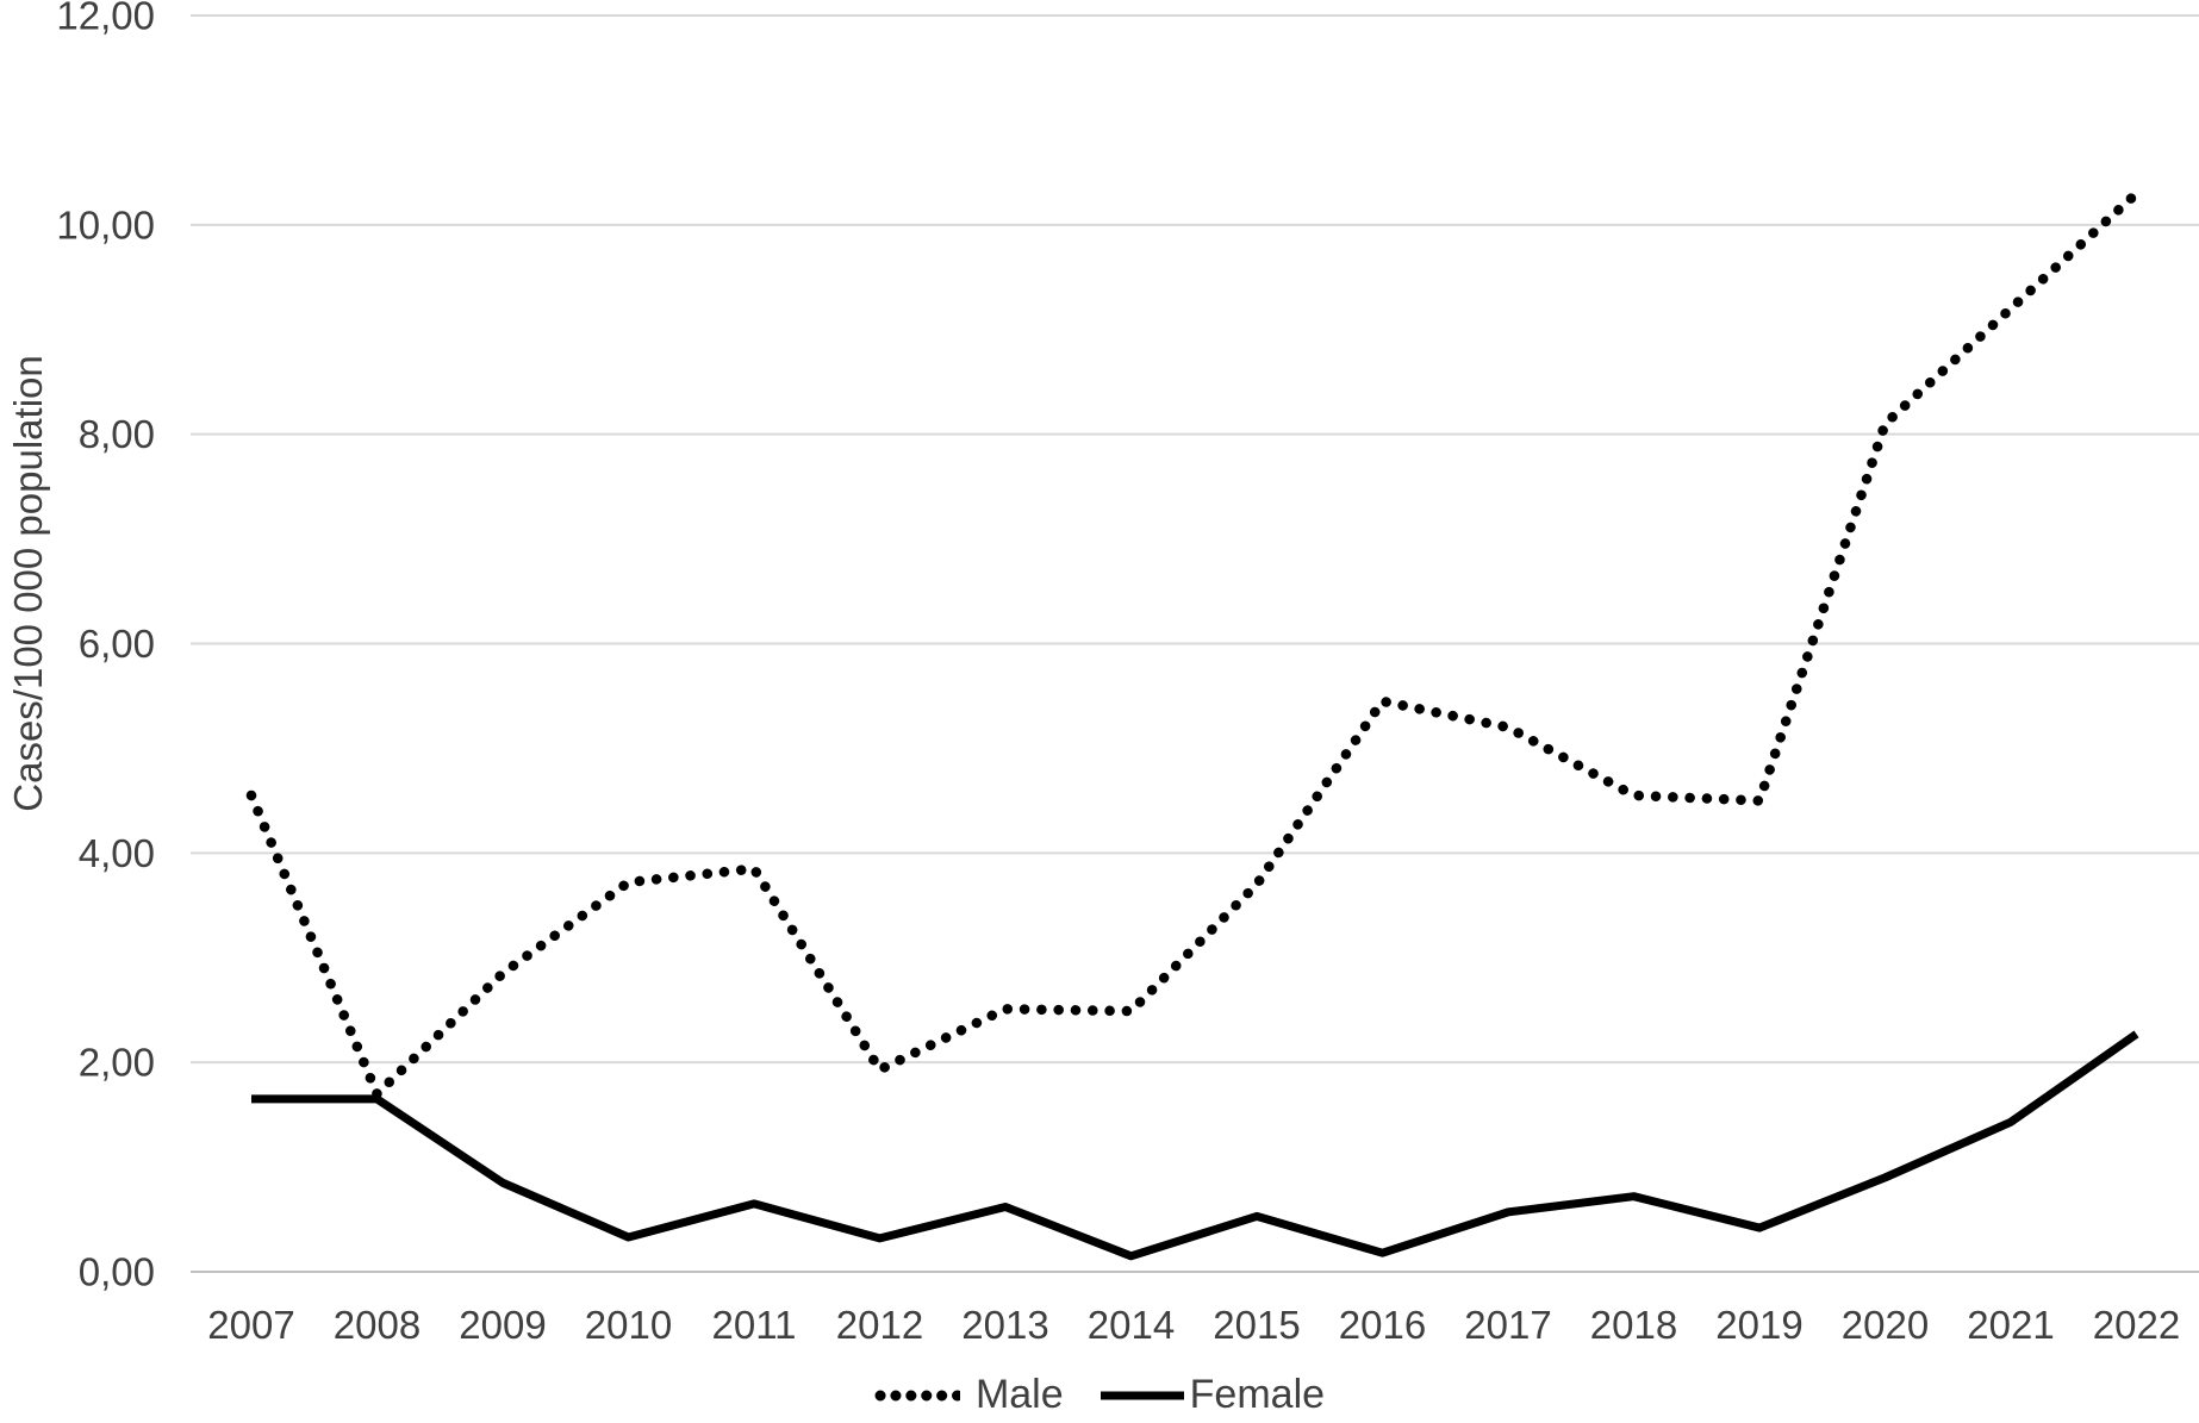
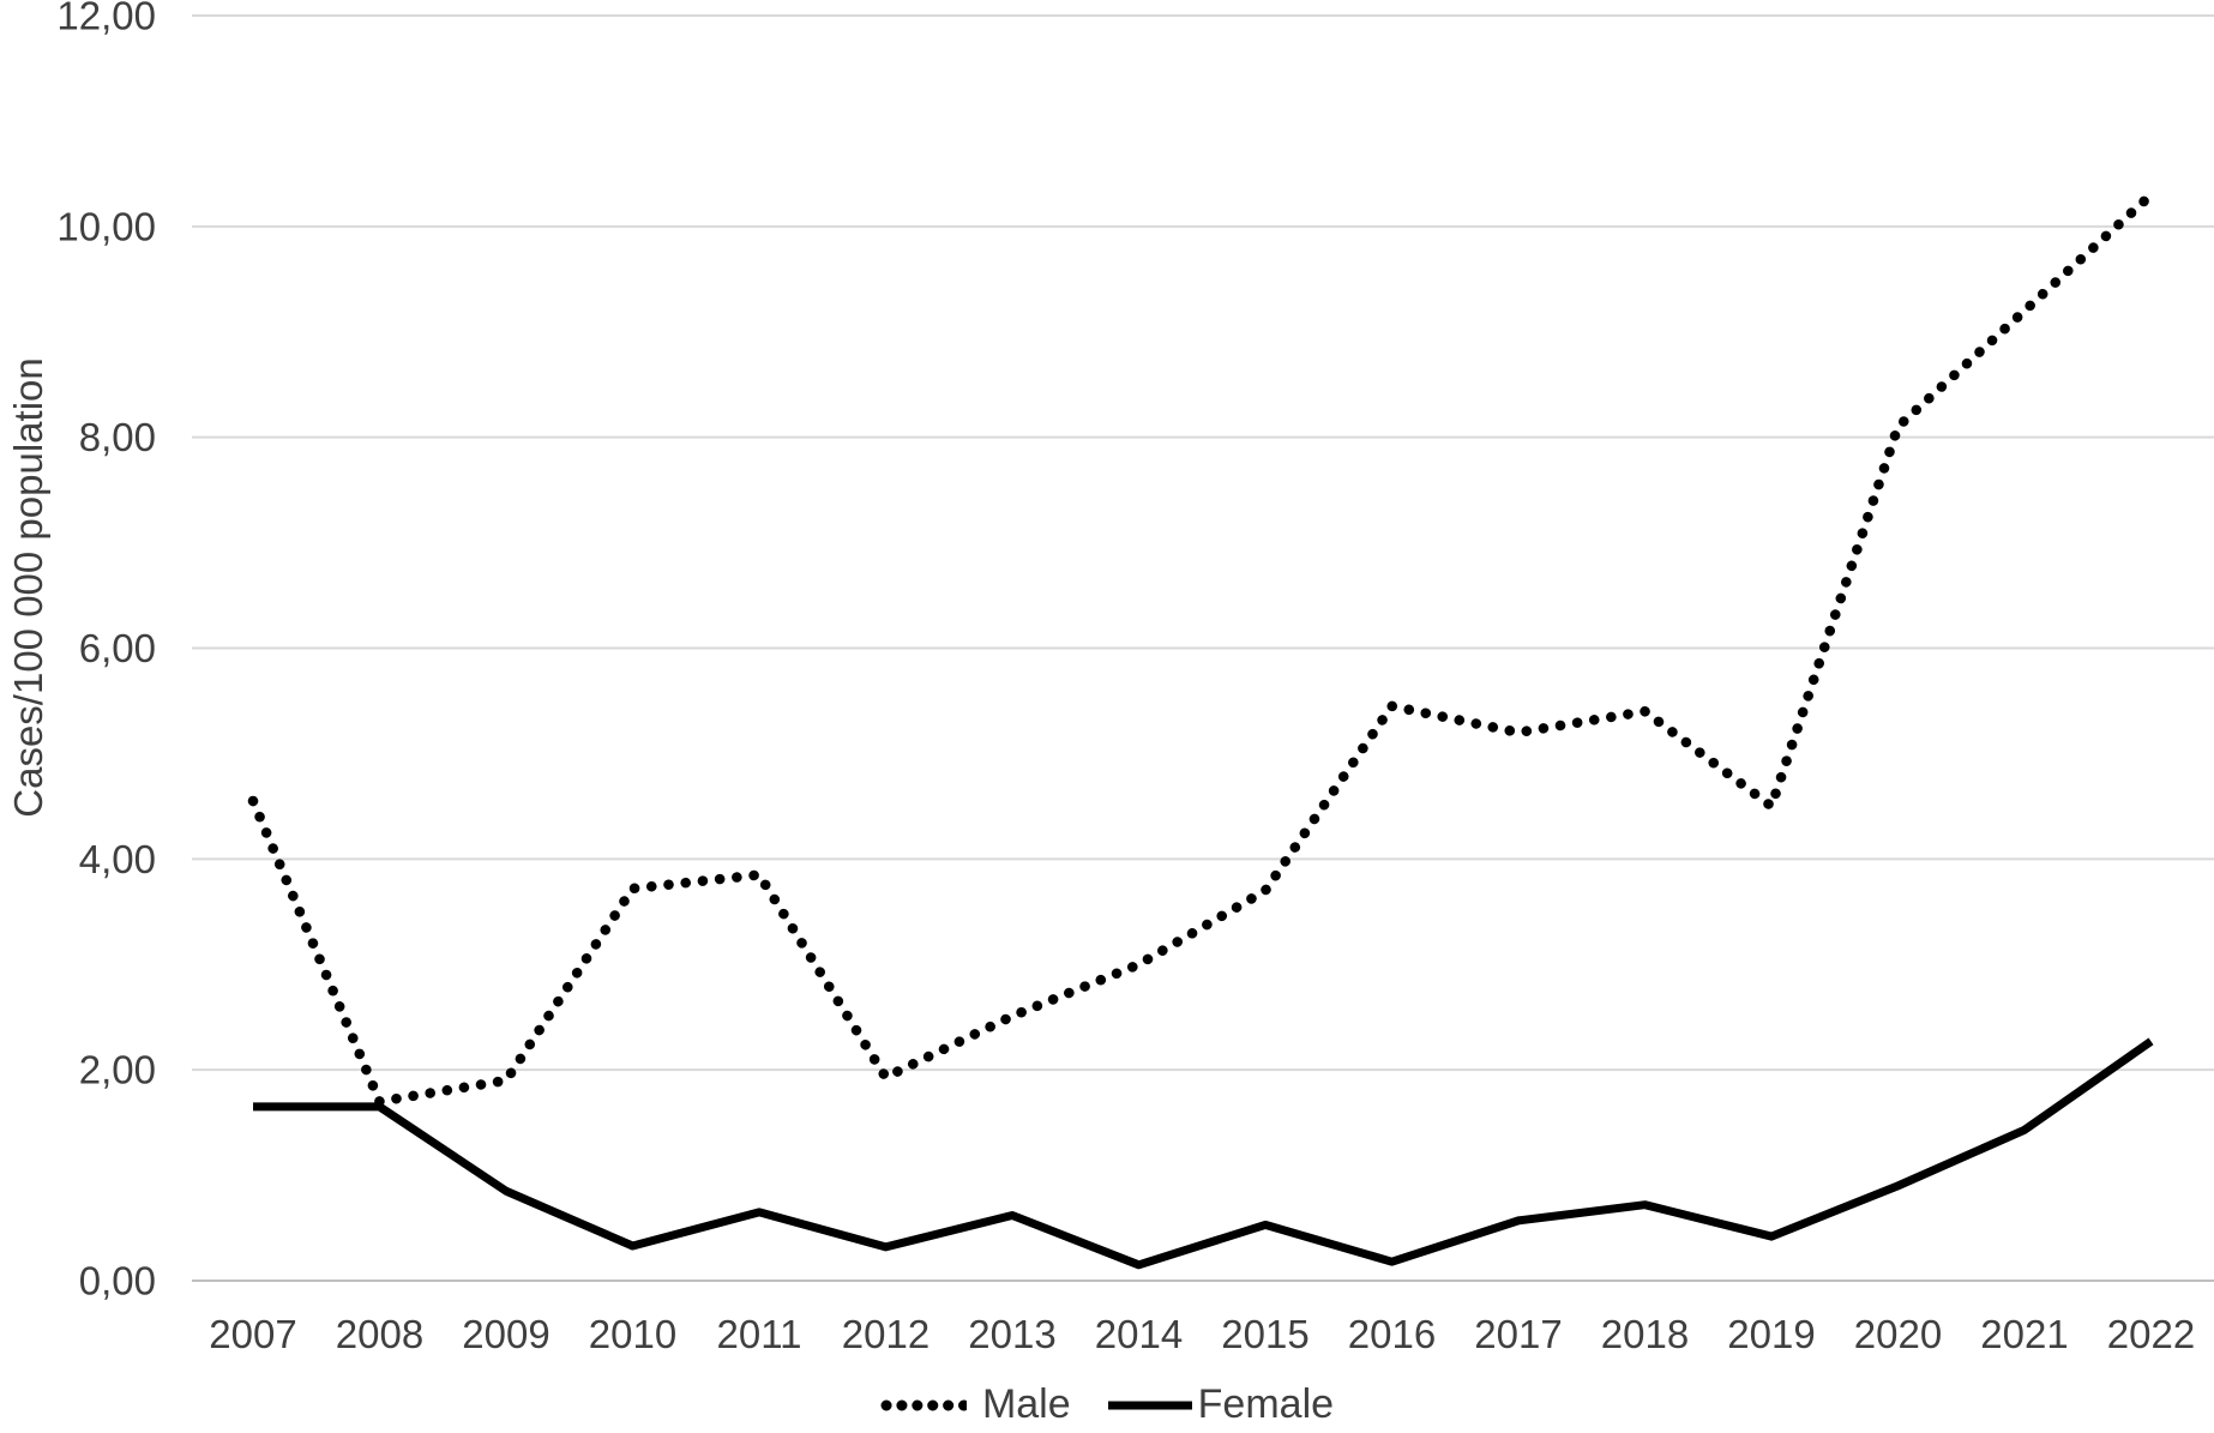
Male/2009: 2,9 -> 1,9
Male/2014: 2,5 -> 3,0
Male/2018: 4,5 -> 5,4
